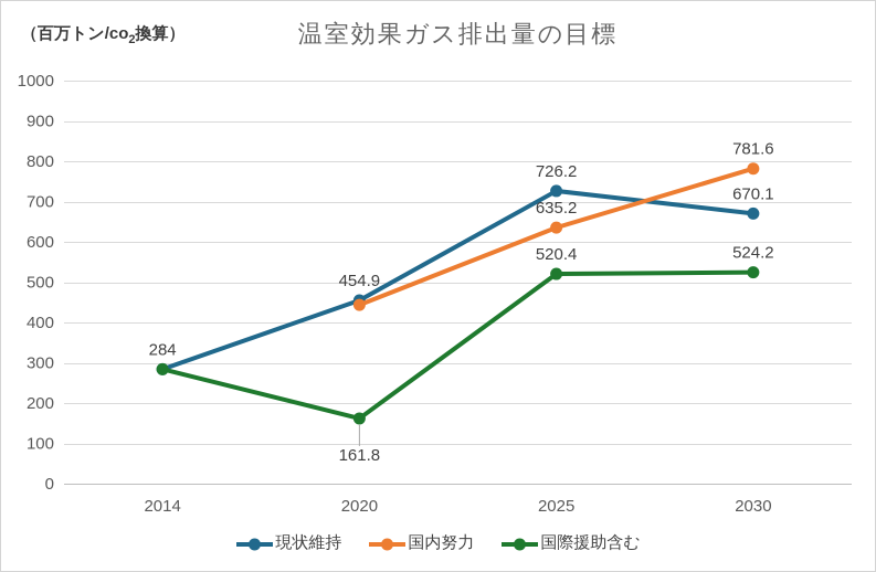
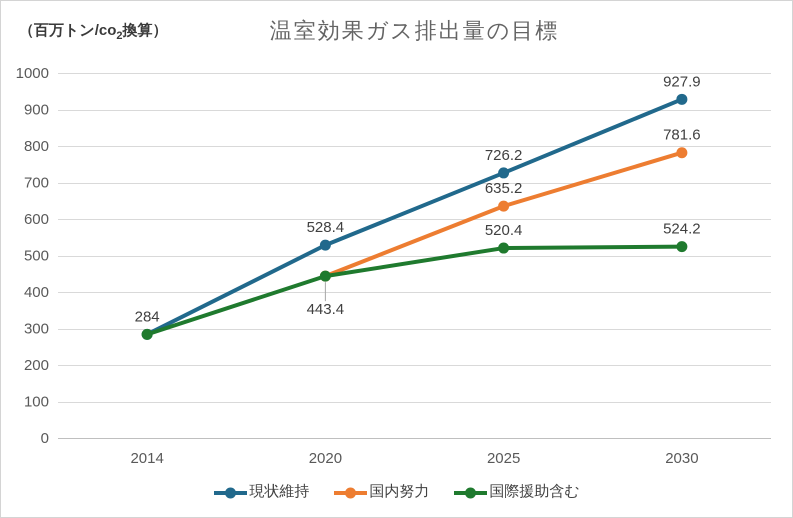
現状維持/2020: 454.9 -> 528.4
国際援助含む/2020: 161.8 -> 443.4
現状維持/2030: 670.1 -> 927.9
